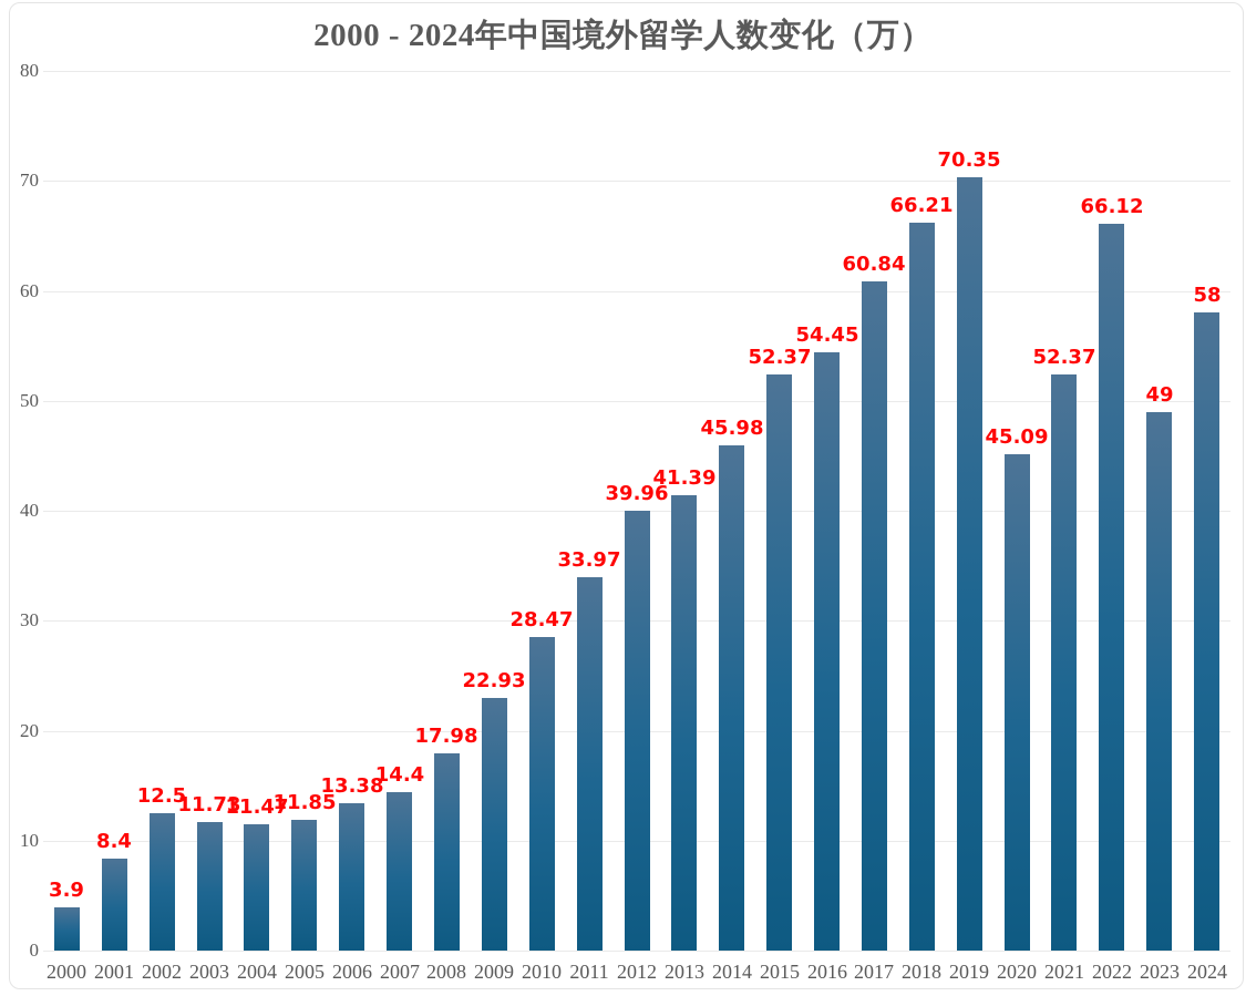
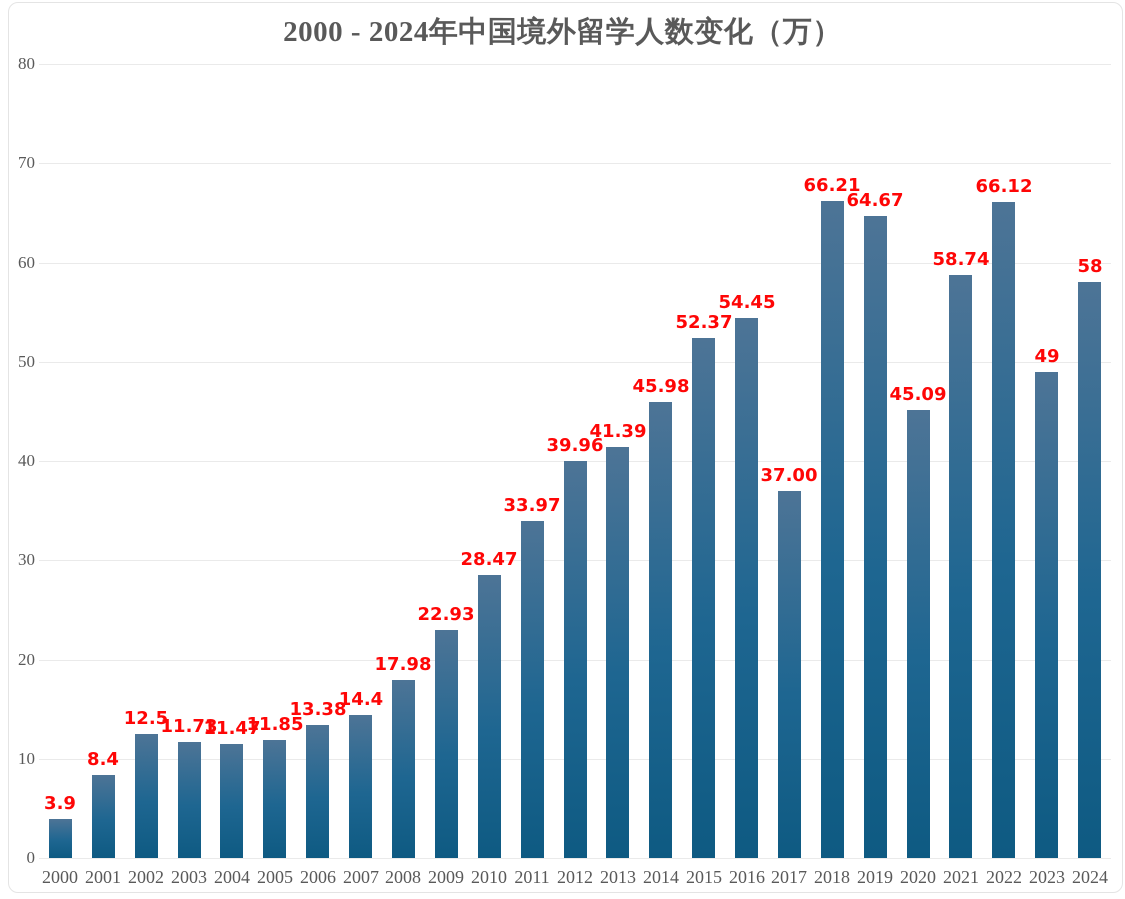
2017: 60.84 -> 37.00
2019: 70.35 -> 64.67
2021: 52.37 -> 58.74
